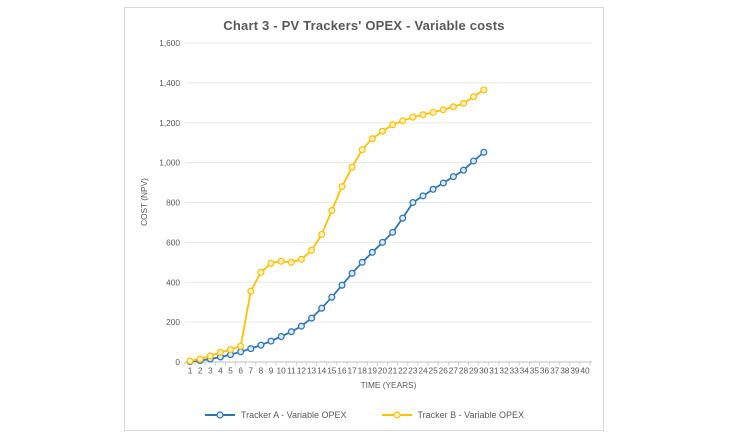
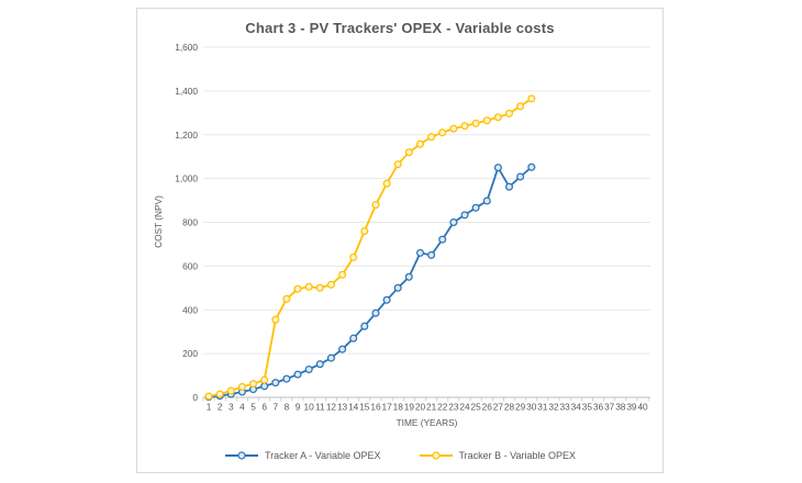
Tracker A - Variable OPEX/20: 600 -> 660
Tracker A - Variable OPEX/27: 930 -> 1050
